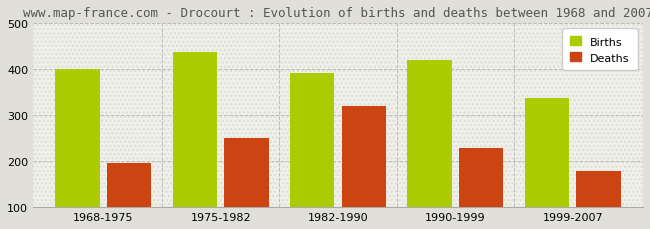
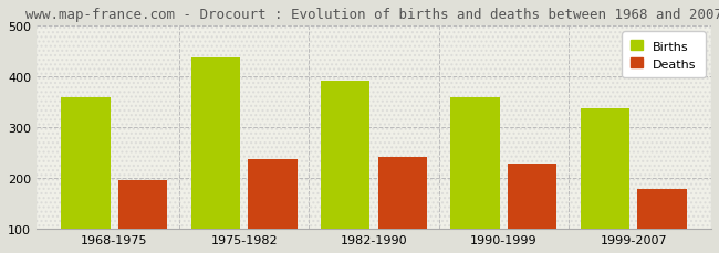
Births/1968-1975: 400 -> 358
Deaths/1975-1982: 250 -> 237
Deaths/1982-1990: 320 -> 242
Births/1990-1999: 420 -> 358
